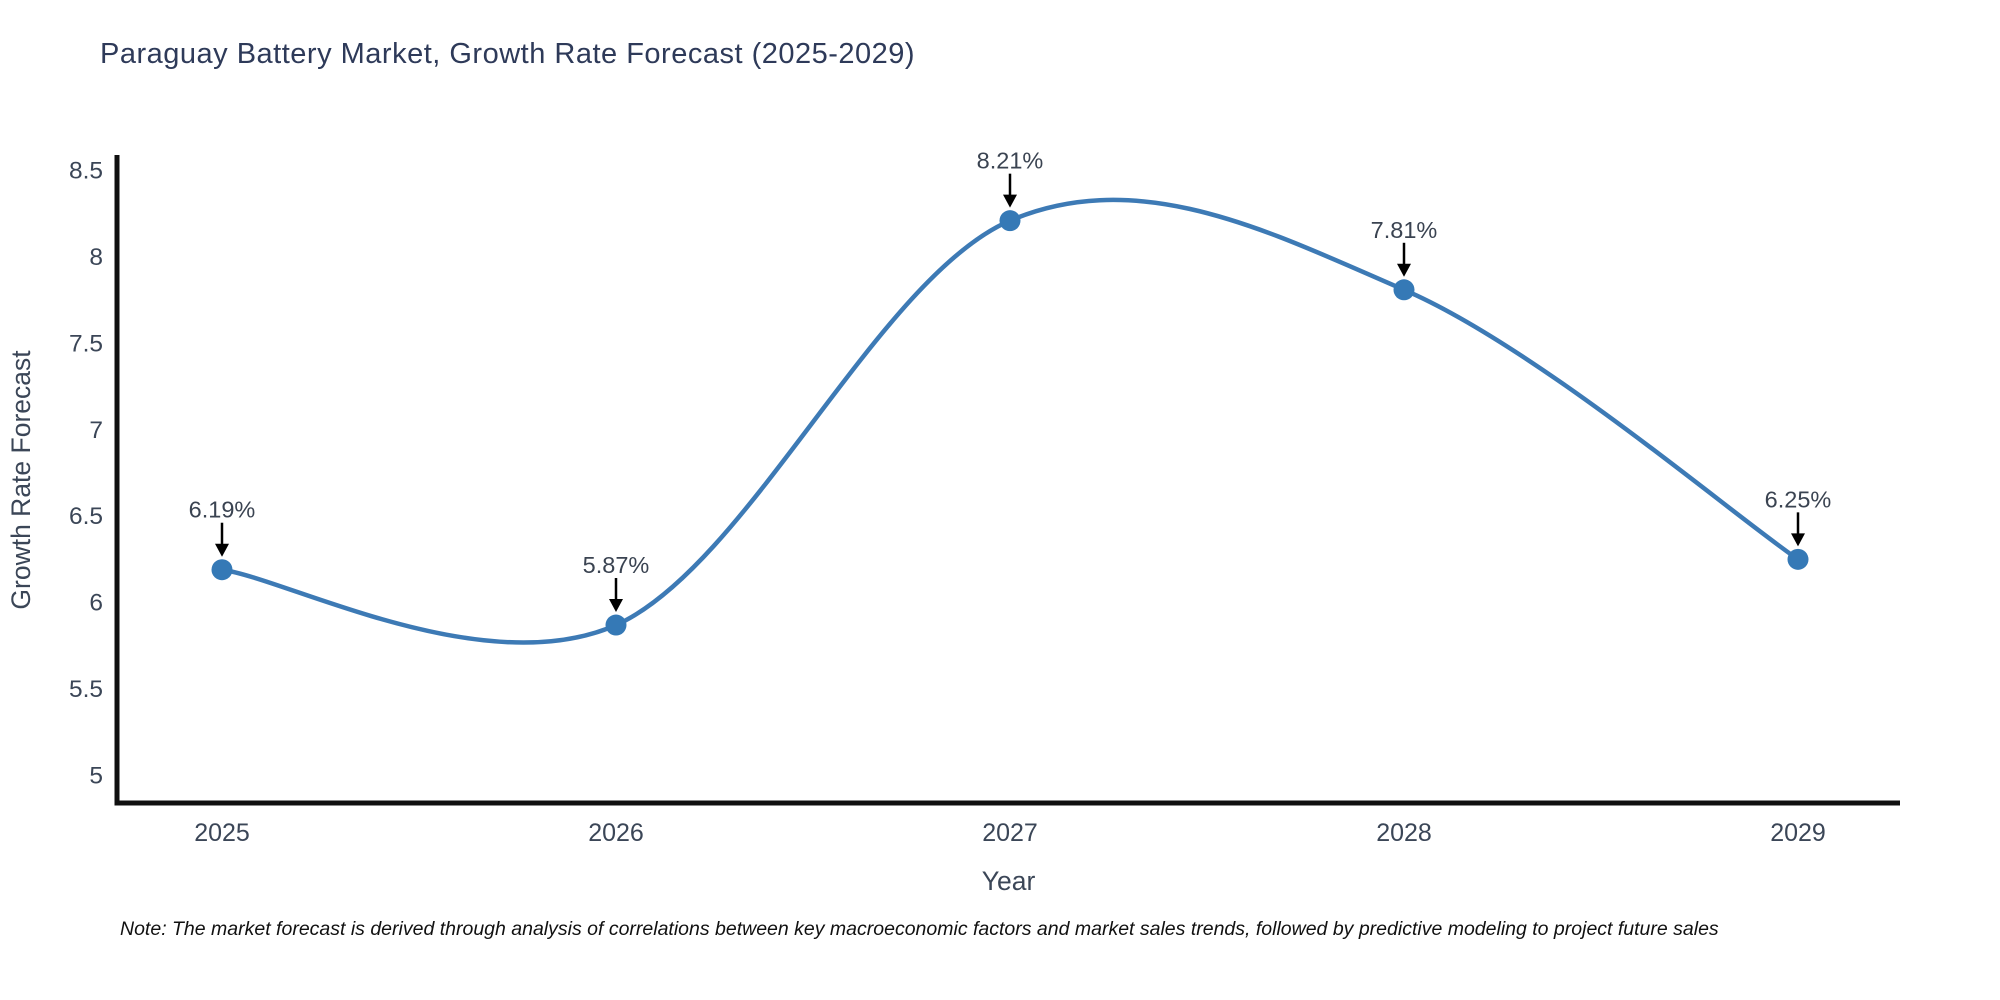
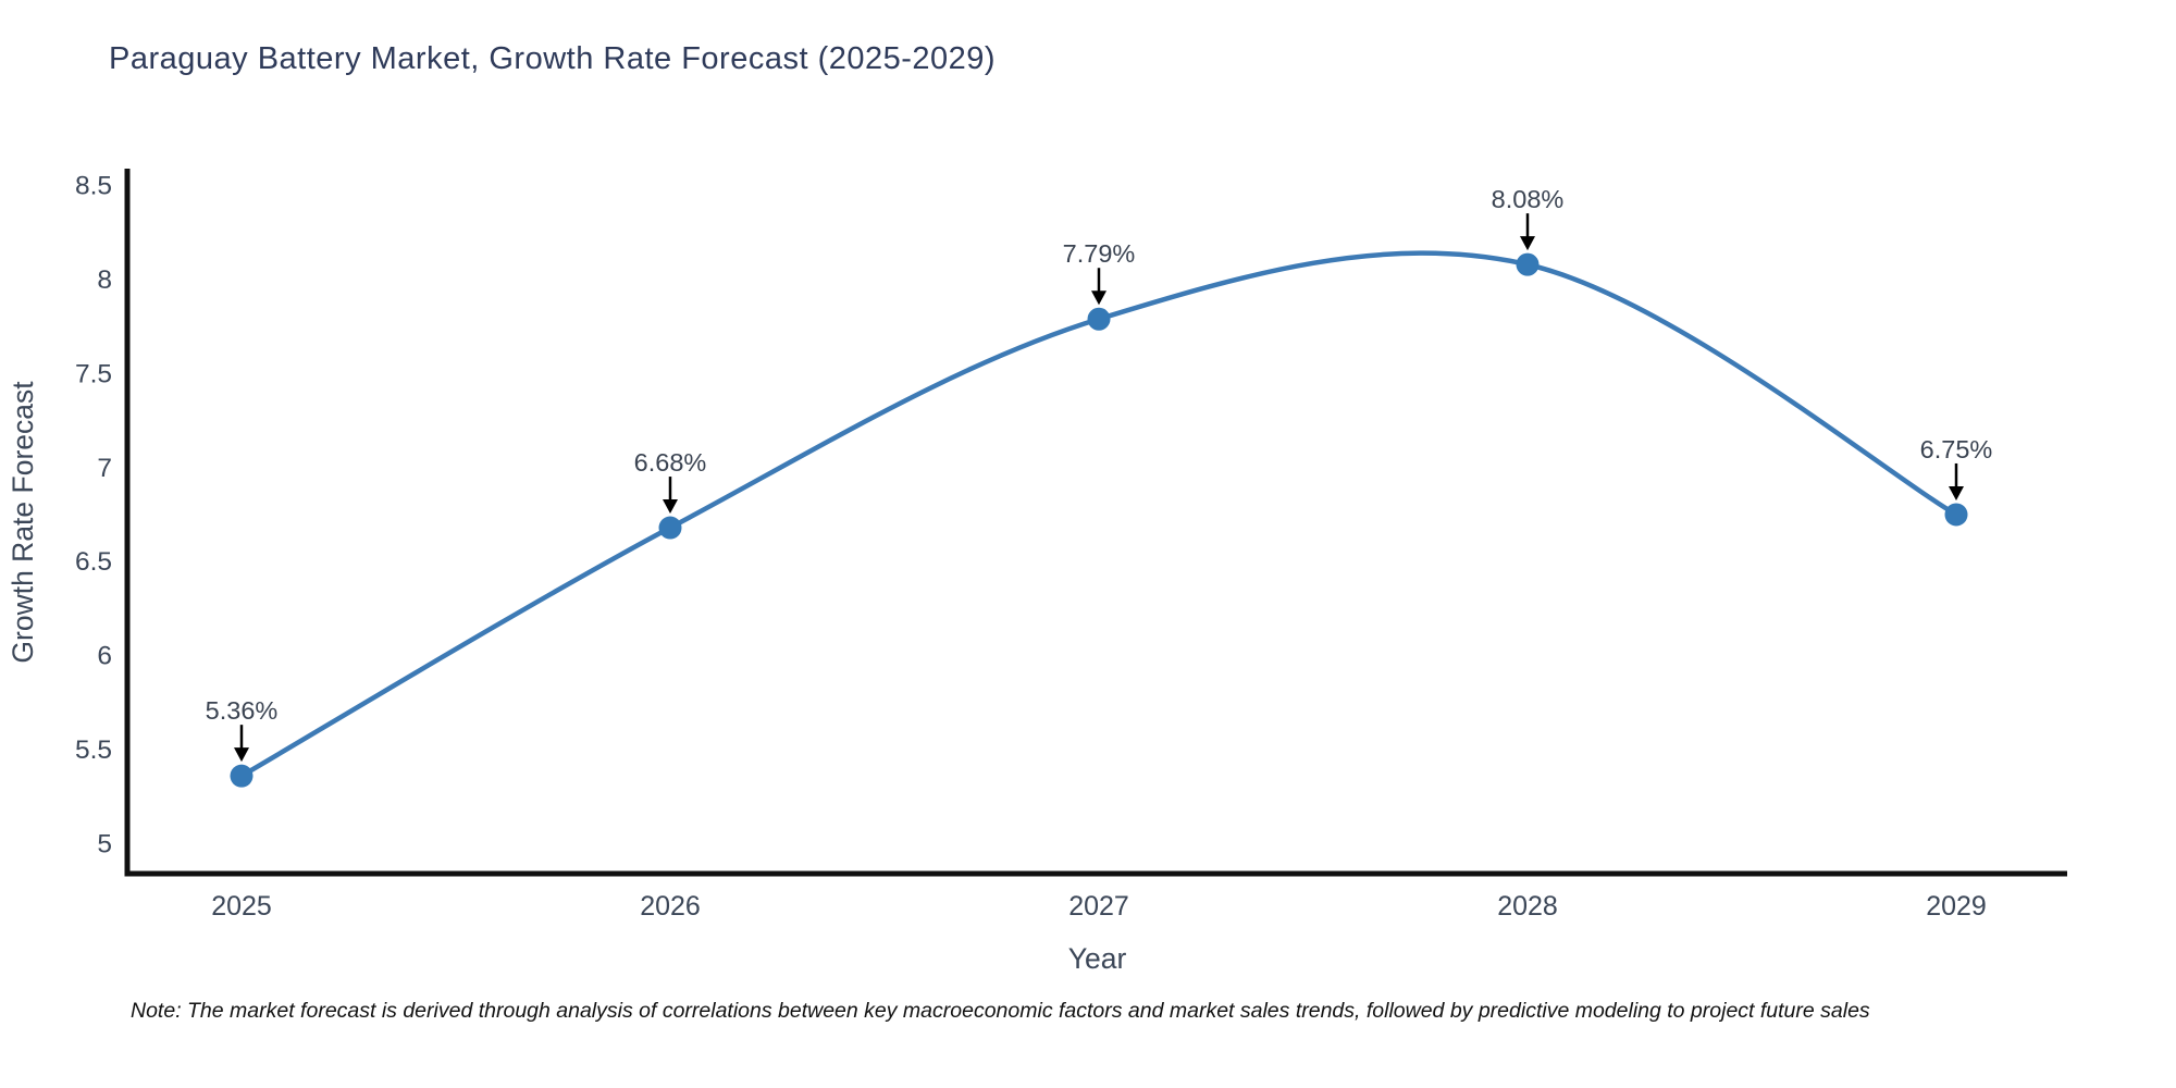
2025: 6.19% -> 5.36%
2026: 5.87% -> 6.68%
2027: 8.21% -> 7.79%
2028: 7.81% -> 8.08%
2029: 6.25% -> 6.75%
